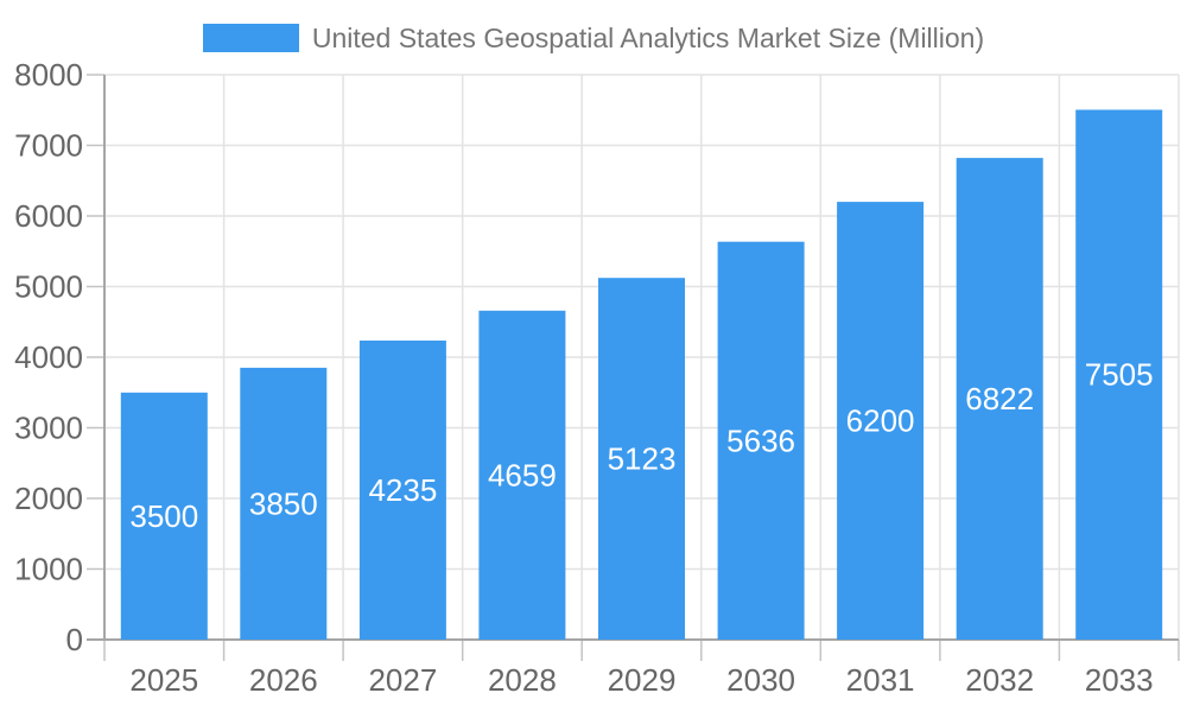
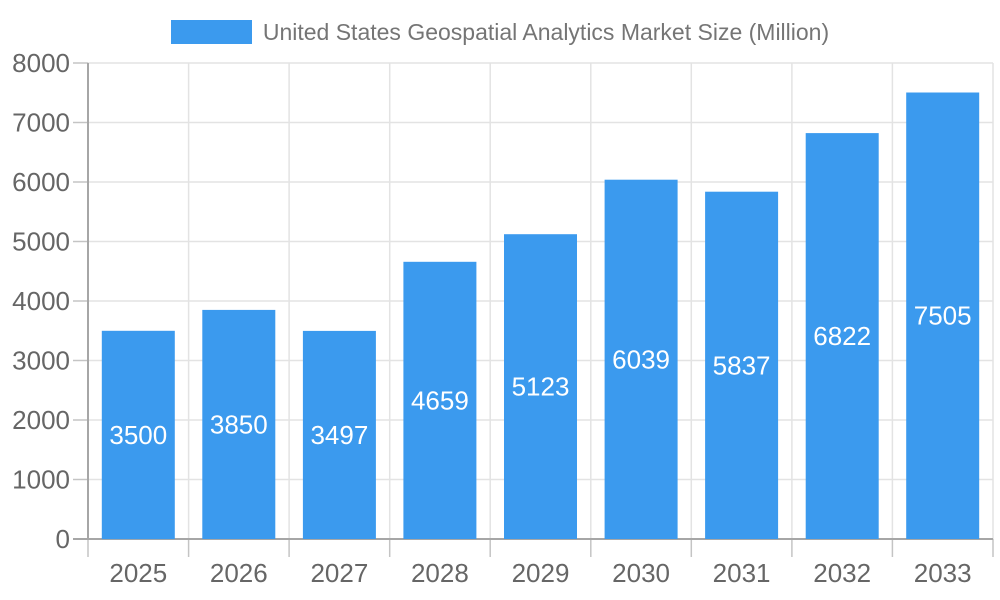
2027: 4235 -> 3497
2030: 5636 -> 6039
2031: 6200 -> 5837
